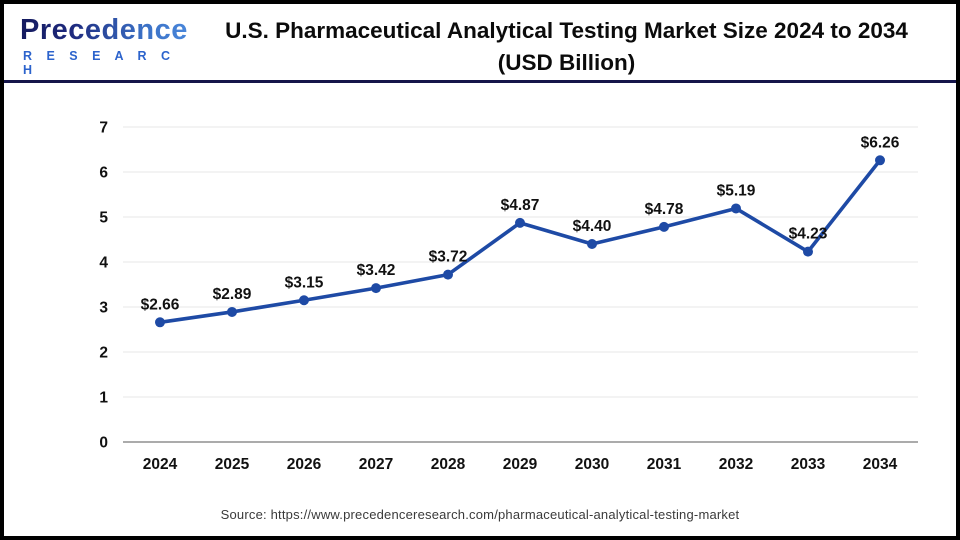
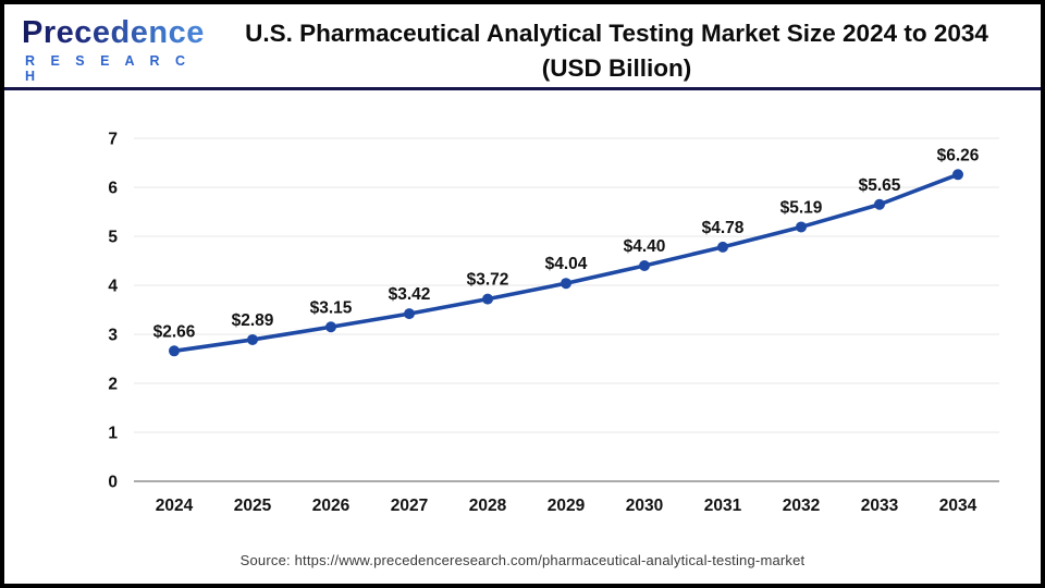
2029: $4.87 -> $4.04
2033: $4.23 -> $5.65
